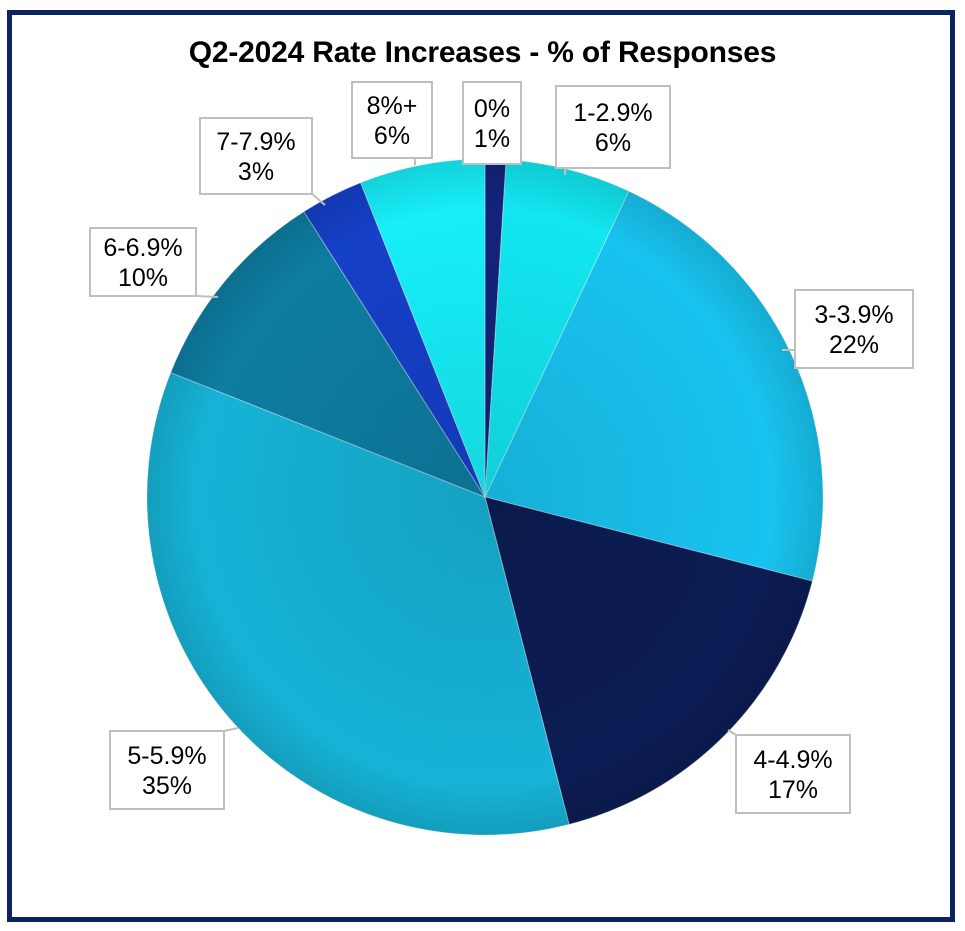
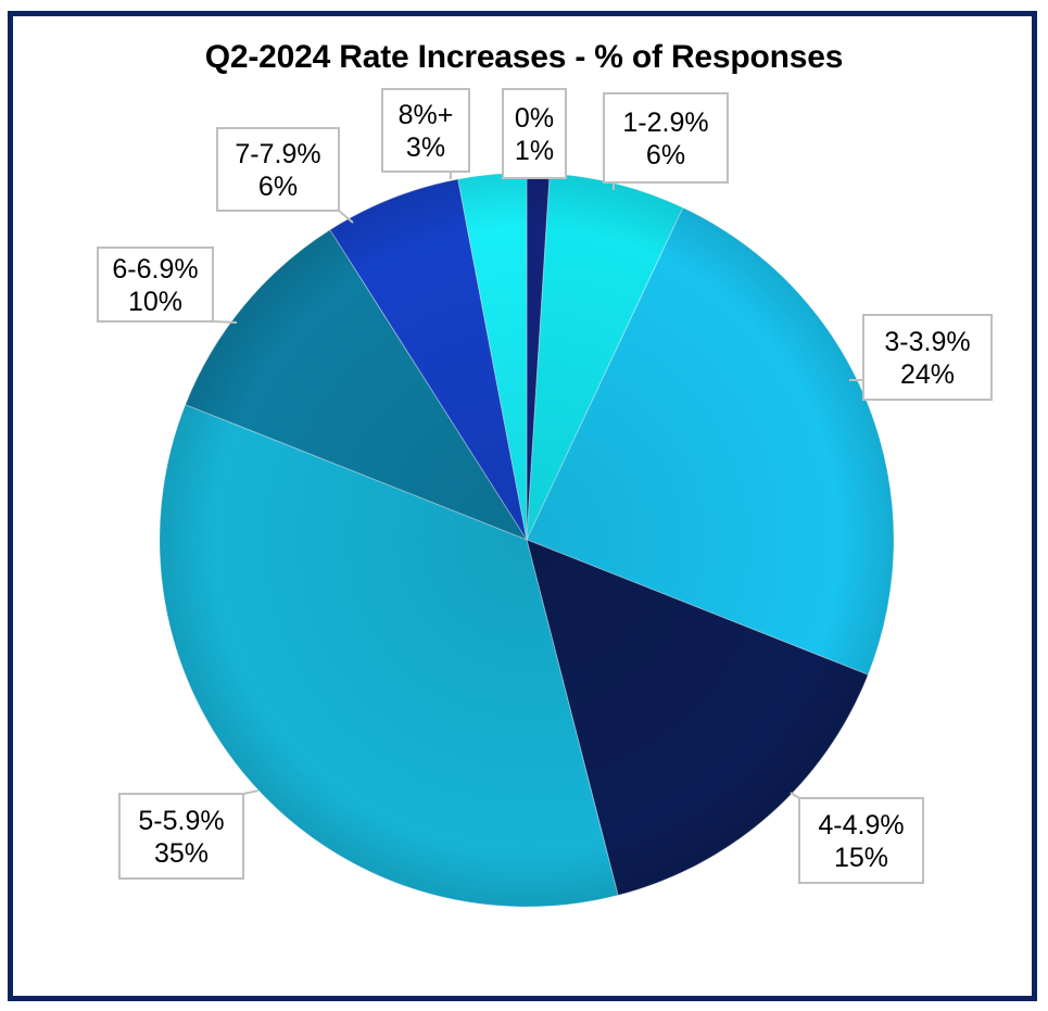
3-3.9%: 22% -> 24%
4-4.9%: 17% -> 15%
7-7.9%: 3% -> 6%
8%+: 6% -> 3%
